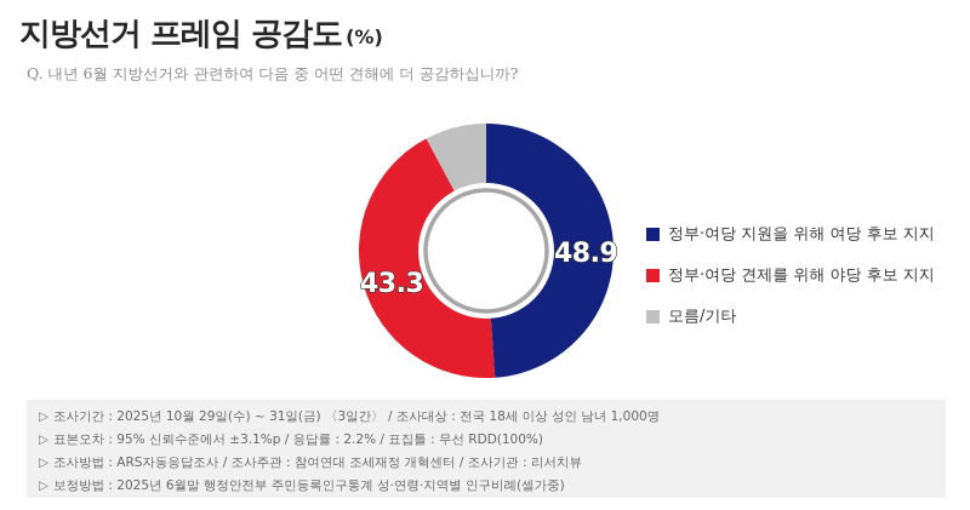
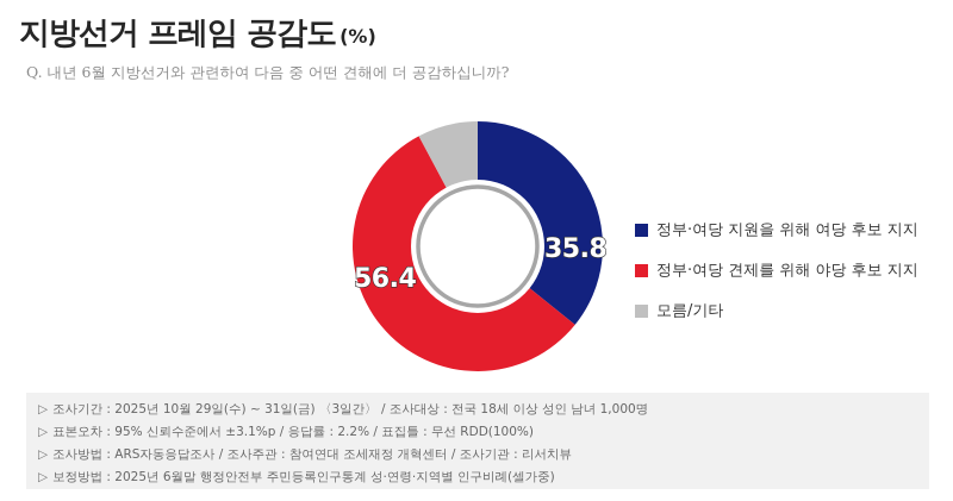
정부·여당 지원을 위해 여당 후보 지지: 48.9 -> 35.8
정부·여당 견제를 위해 야당 후보 지지: 43.3 -> 56.4
